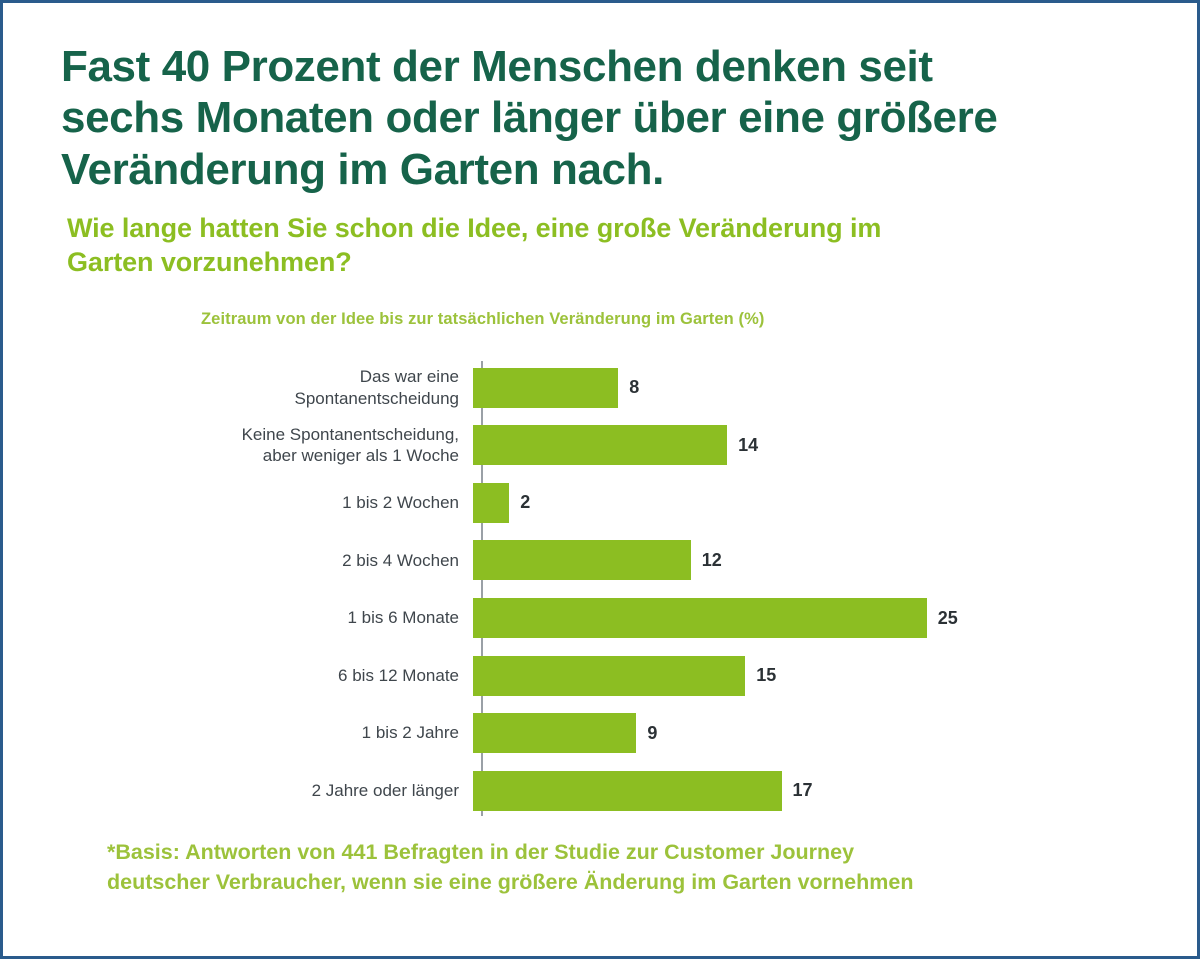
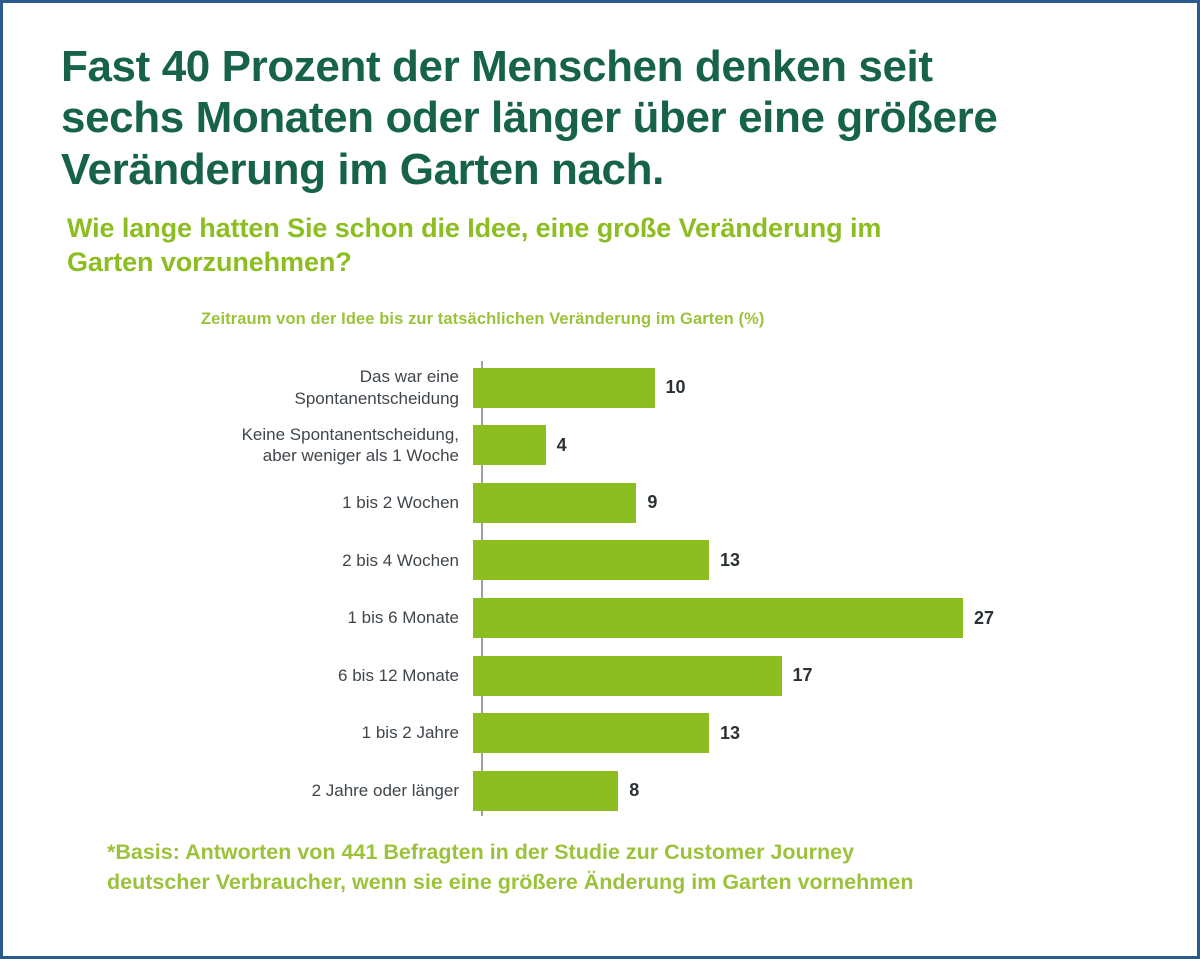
Das war eine Spontanentscheidung: 8 -> 10
Keine Spontanentscheidung, aber weniger als 1 Woche: 14 -> 4
1 bis 2 Wochen: 2 -> 9
2 bis 4 Wochen: 12 -> 13
1 bis 6 Monate: 25 -> 27
6 bis 12 Monate: 15 -> 17
1 bis 2 Jahre: 9 -> 13
2 Jahre oder länger: 17 -> 8
